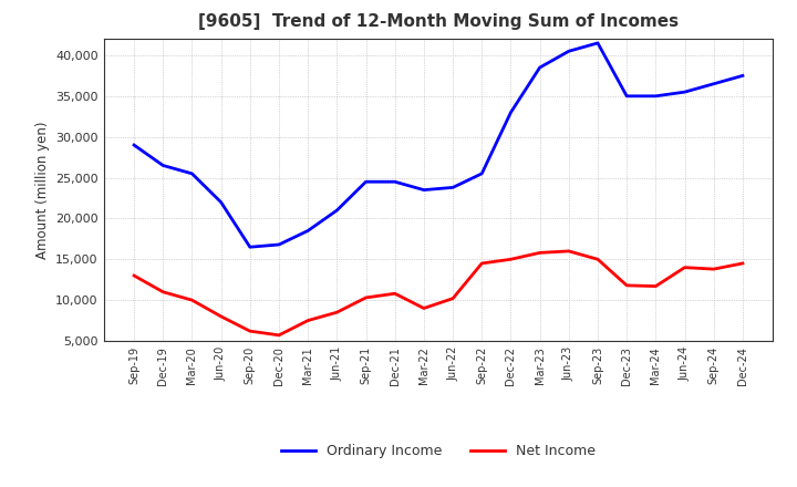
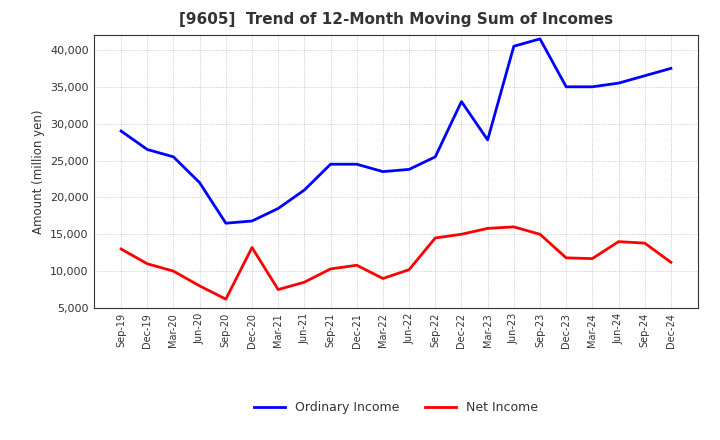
Net Income/Dec-20: 5,700 -> 13,200
Ordinary Income/Mar-23: 38,500 -> 27,800
Net Income/Dec-24: 14,500 -> 11,200
